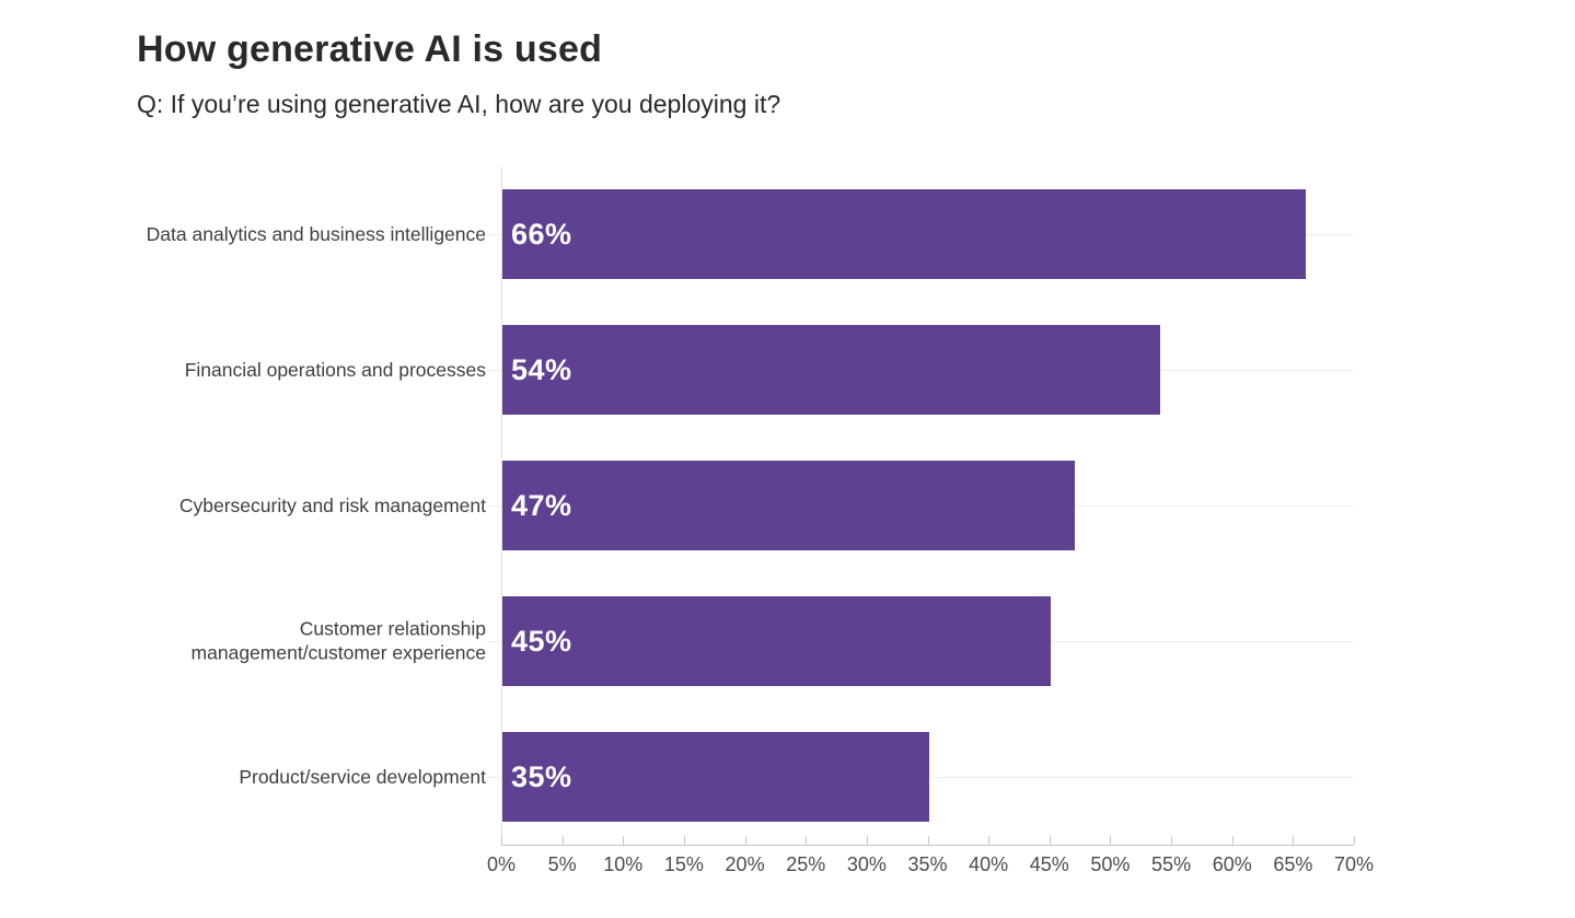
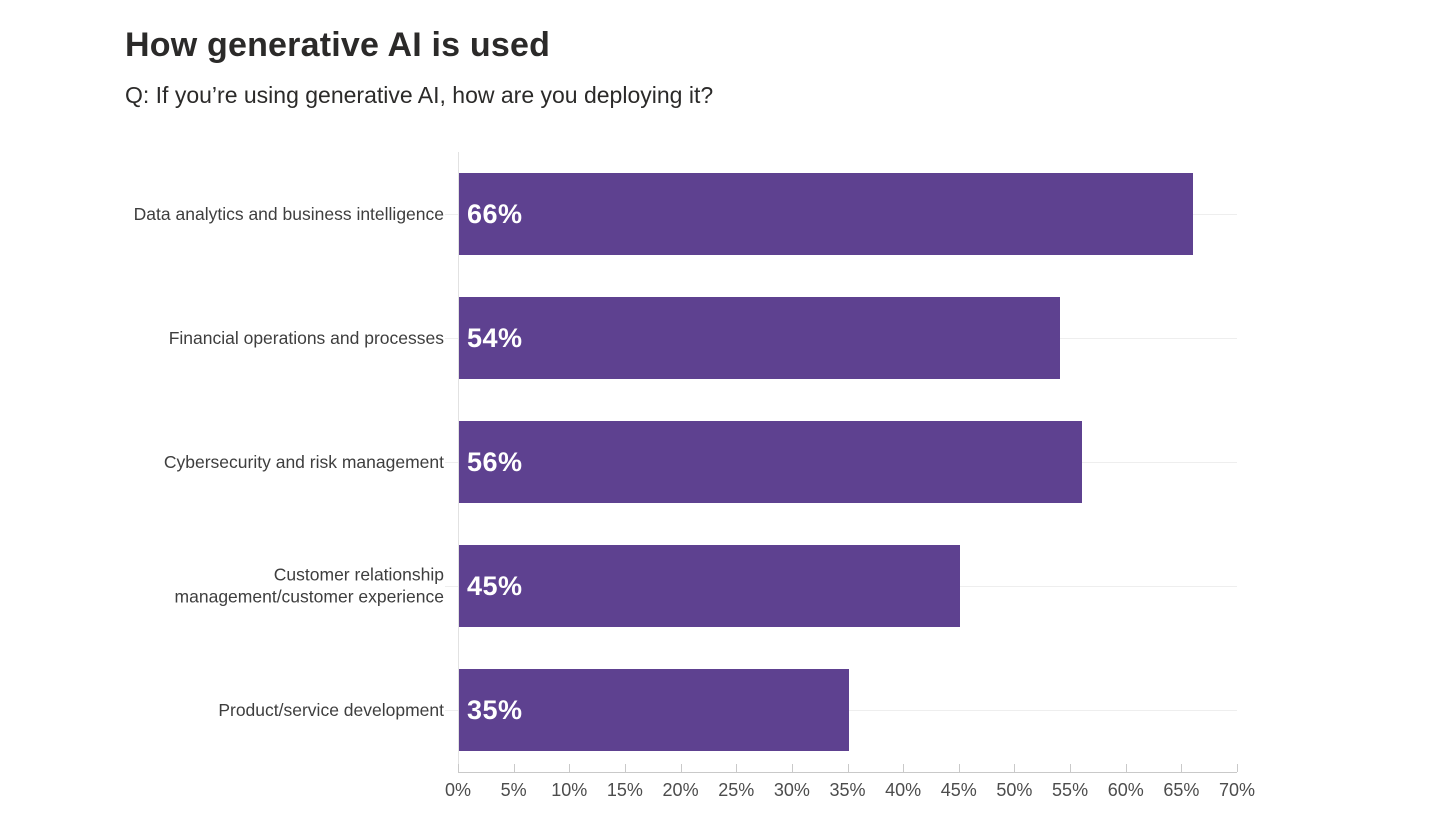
Cybersecurity and risk management: 47% -> 56%
